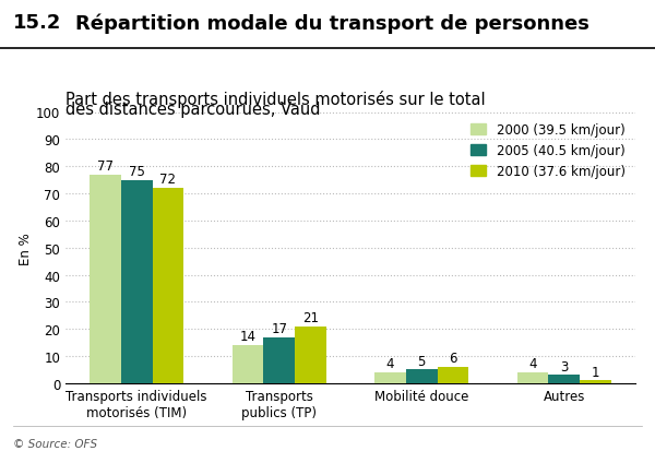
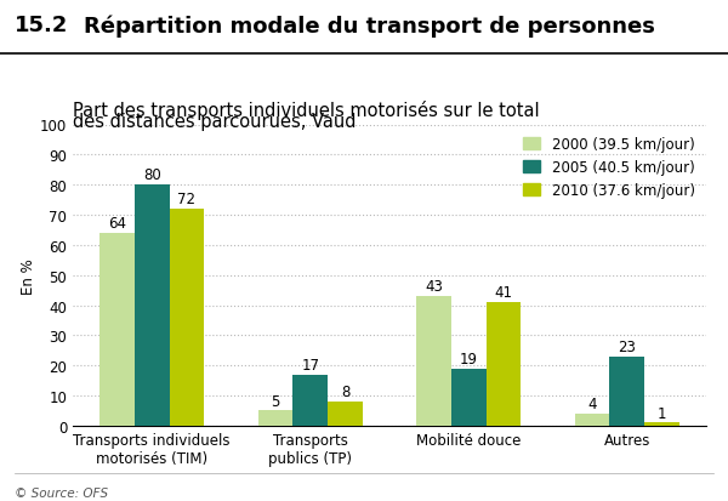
2000 (39.5 km/jour)/Transports individuels motorisés (TIM): 77 -> 64
2005 (40.5 km/jour)/Transports individuels motorisés (TIM): 75 -> 80
2000 (39.5 km/jour)/Transports publics (TP): 14 -> 5
2010 (37.6 km/jour)/Transports publics (TP): 21 -> 8
2000 (39.5 km/jour)/Mobilité douce: 4 -> 43
2005 (40.5 km/jour)/Mobilité douce: 5 -> 19
2010 (37.6 km/jour)/Mobilité douce: 6 -> 41
2005 (40.5 km/jour)/Autres: 3 -> 23
